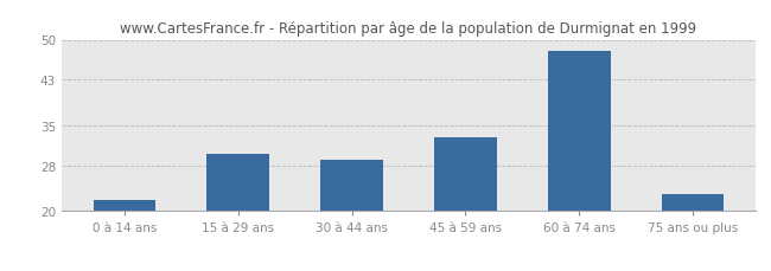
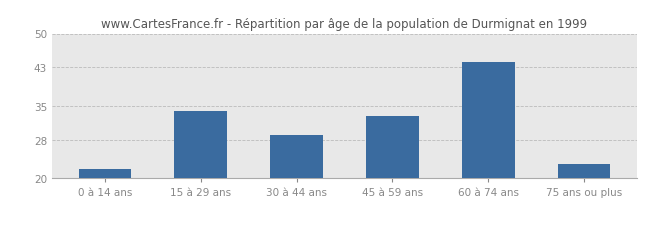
15 à 29 ans: 30 -> 34
60 à 74 ans: 48 -> 44
